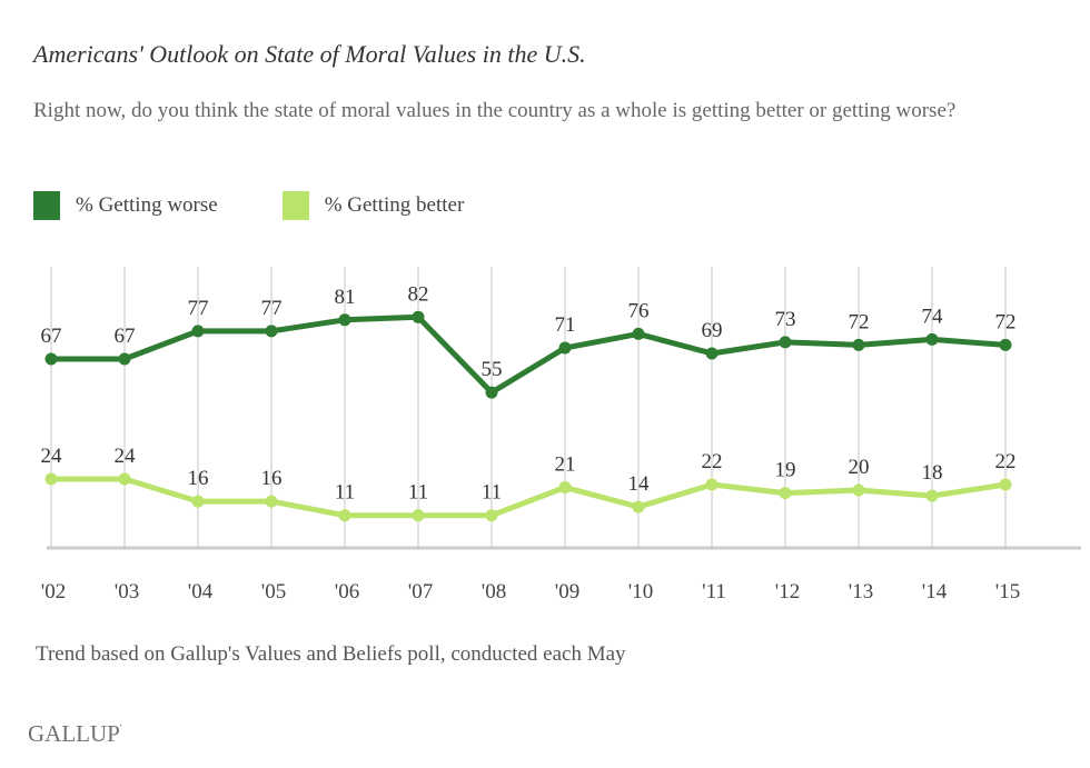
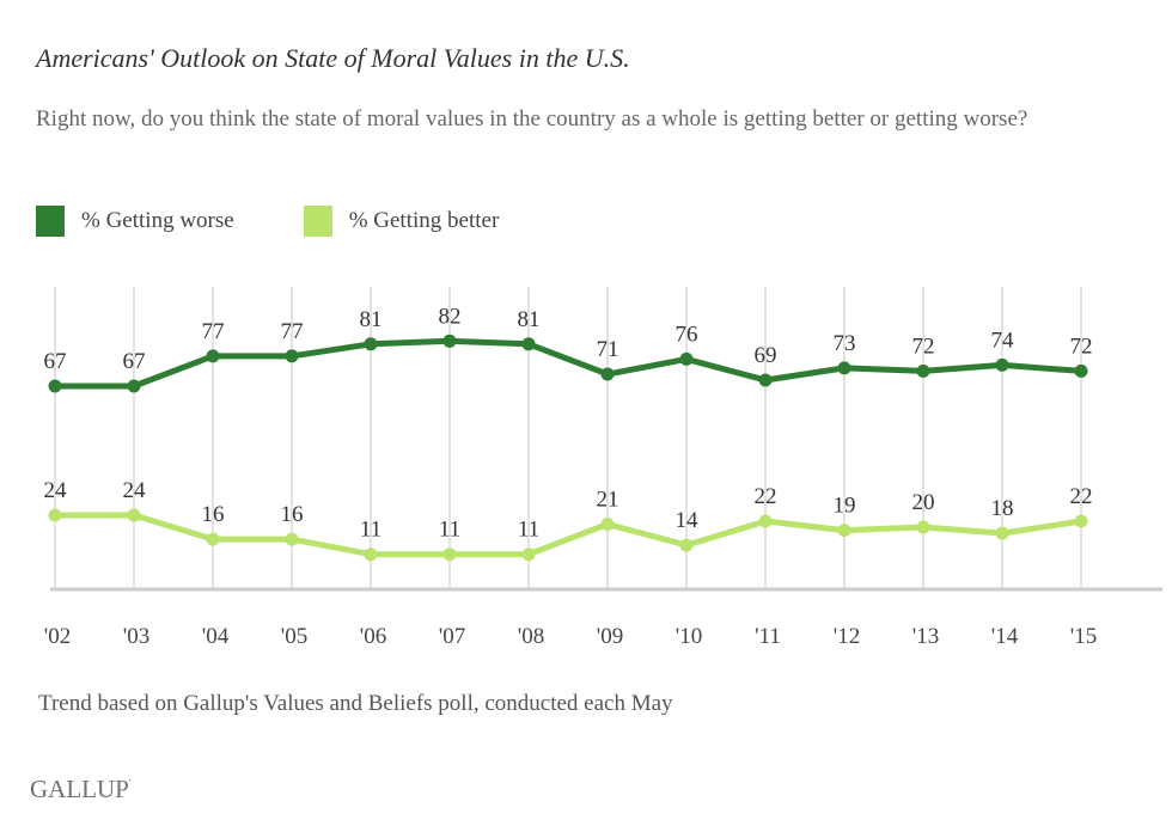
% Getting worse/'08: 55 -> 81
